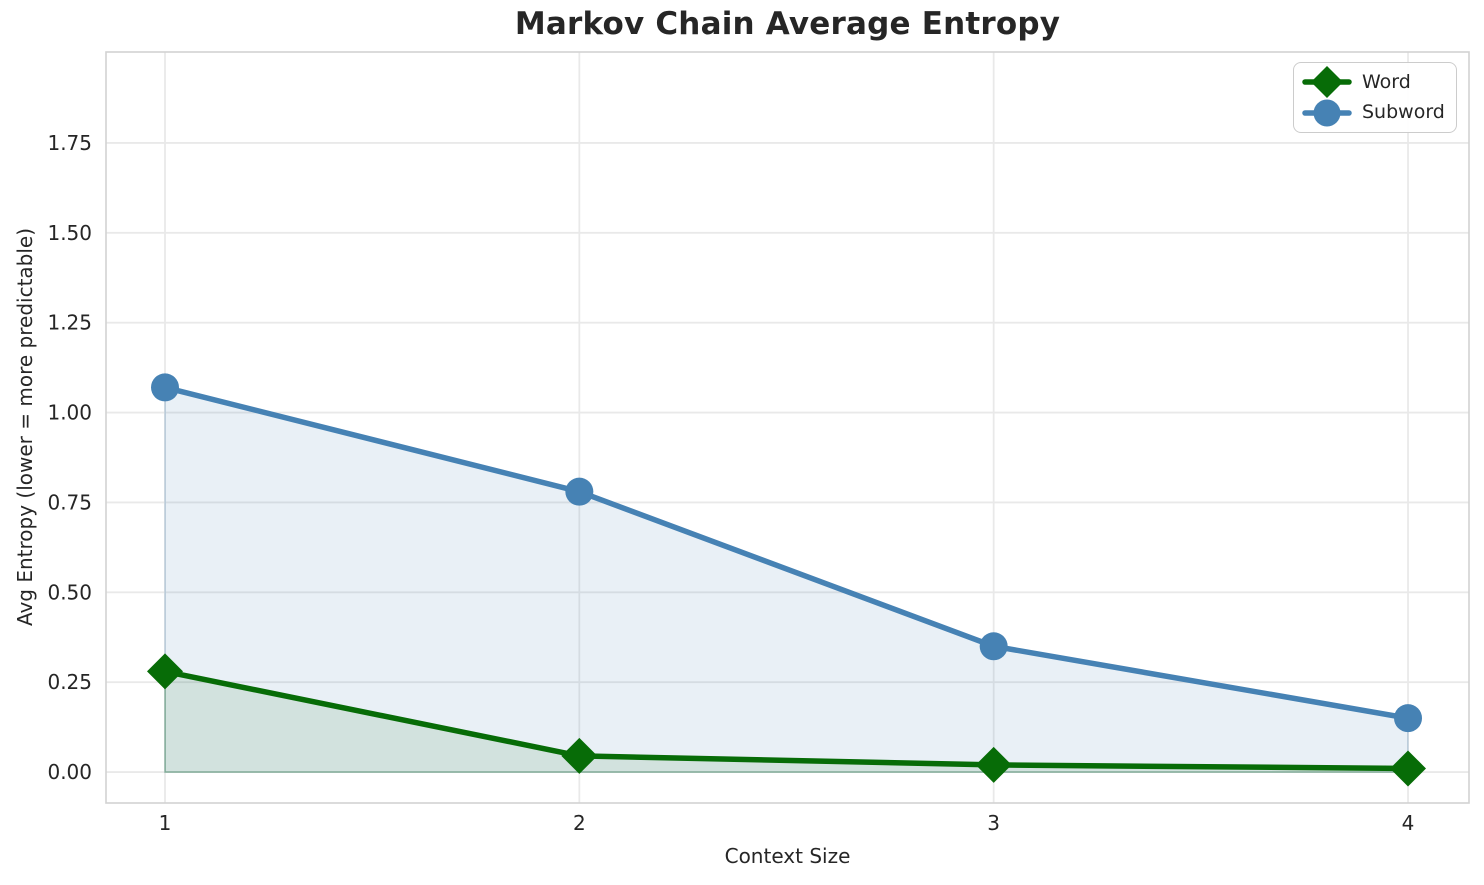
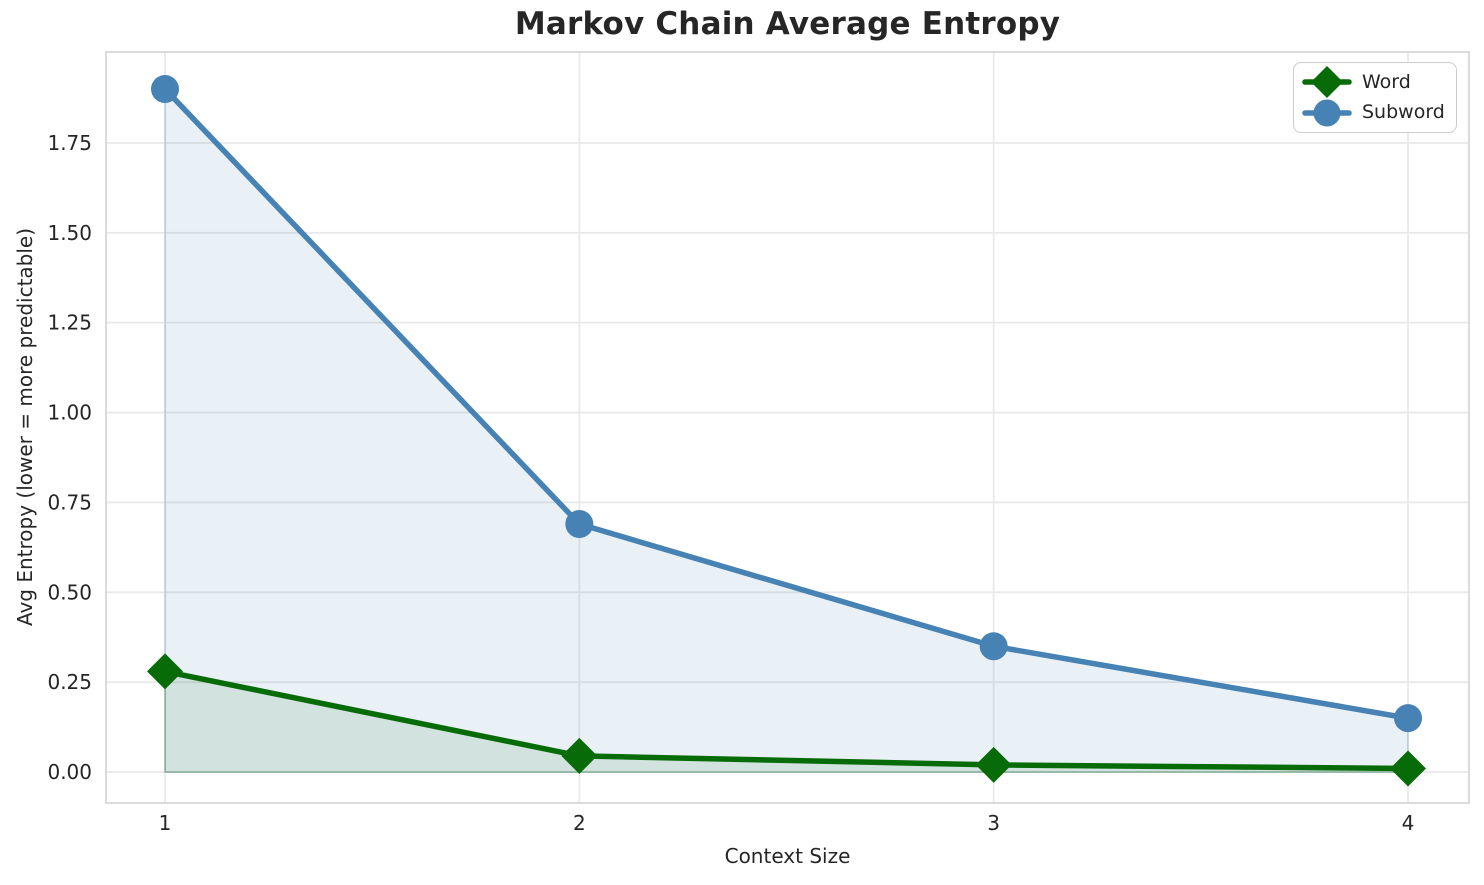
Subword/1: 1.07 -> 1.90
Subword/2: 0.78 -> 0.69
